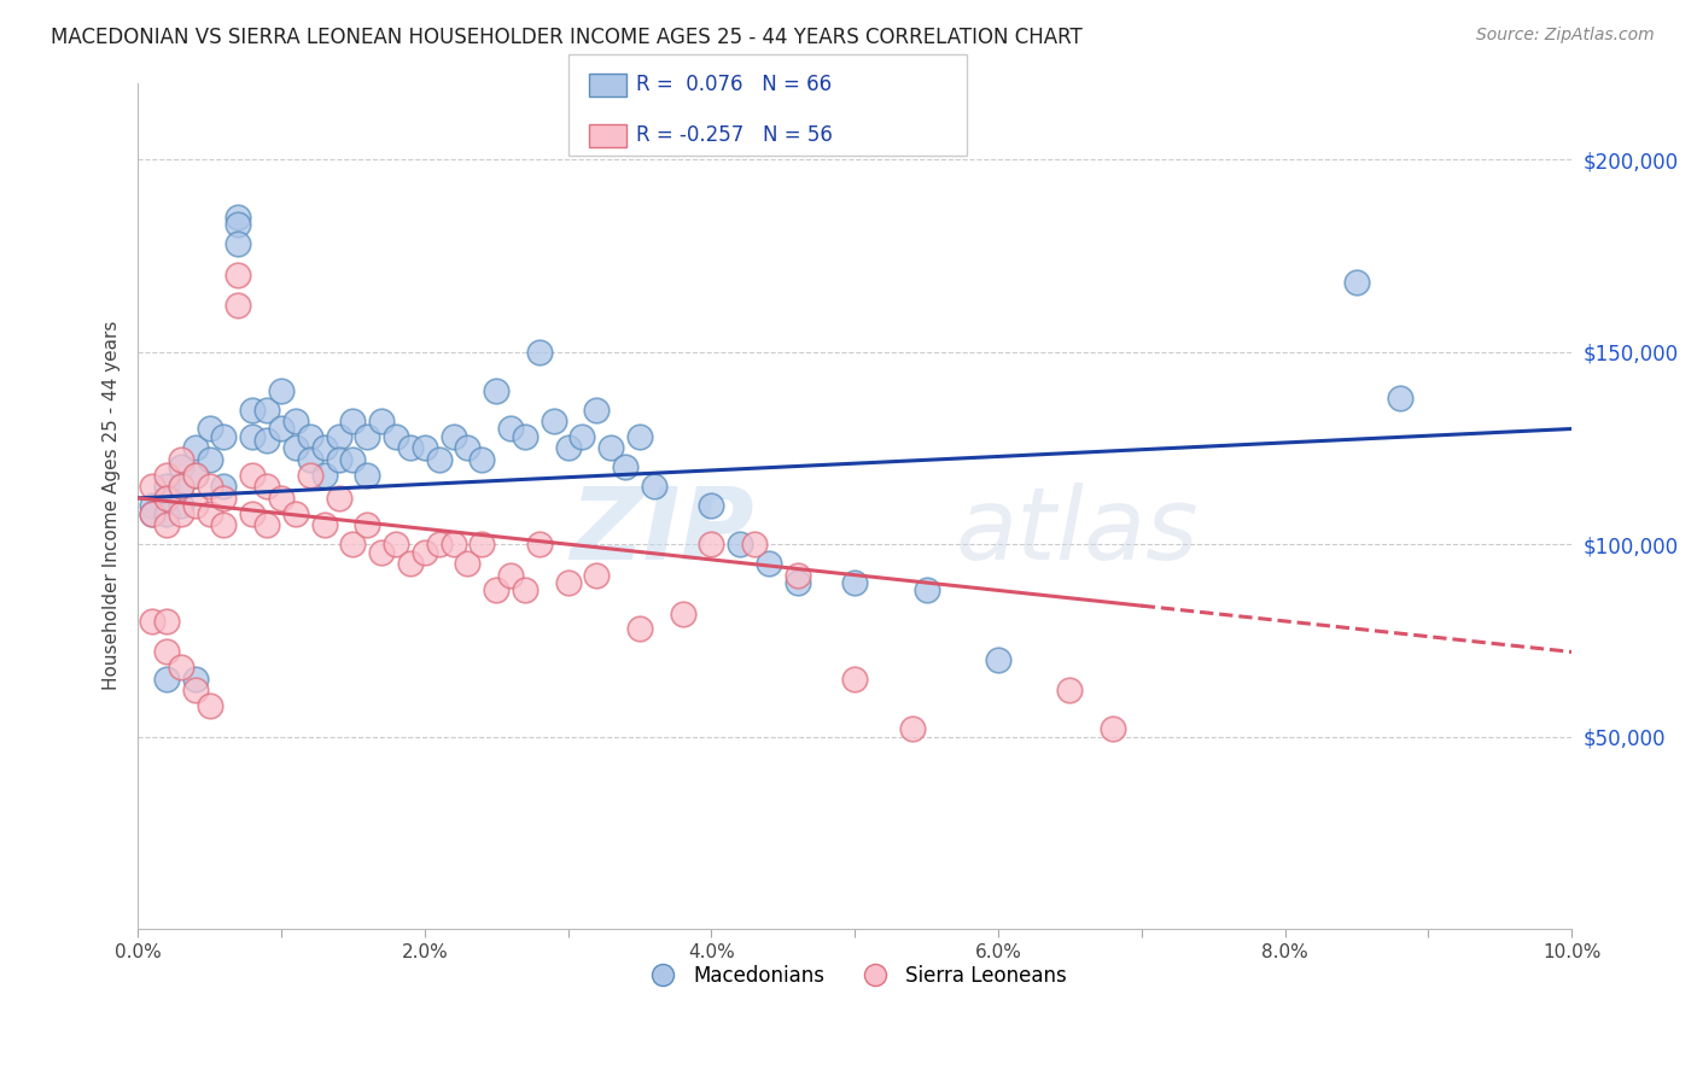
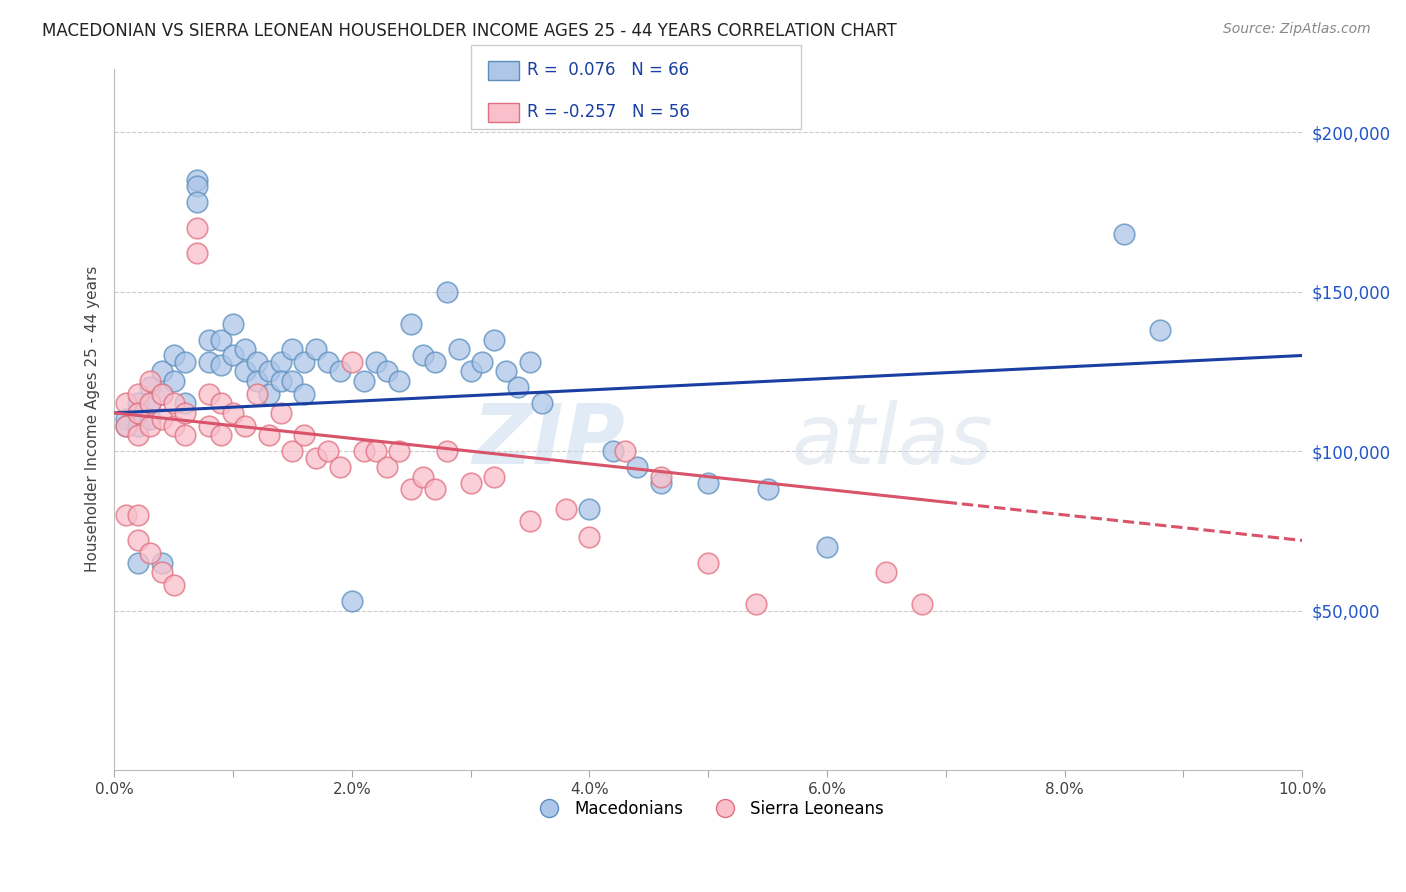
Macedonians/2.0%: $125,000 -> $53,000
Sierra Leoneans/2.0%: $98,000 -> $128,000
Macedonians/4.0%: $110,000 -> $82,000
Sierra Leoneans/4.0%: $100,000 -> $73,000
